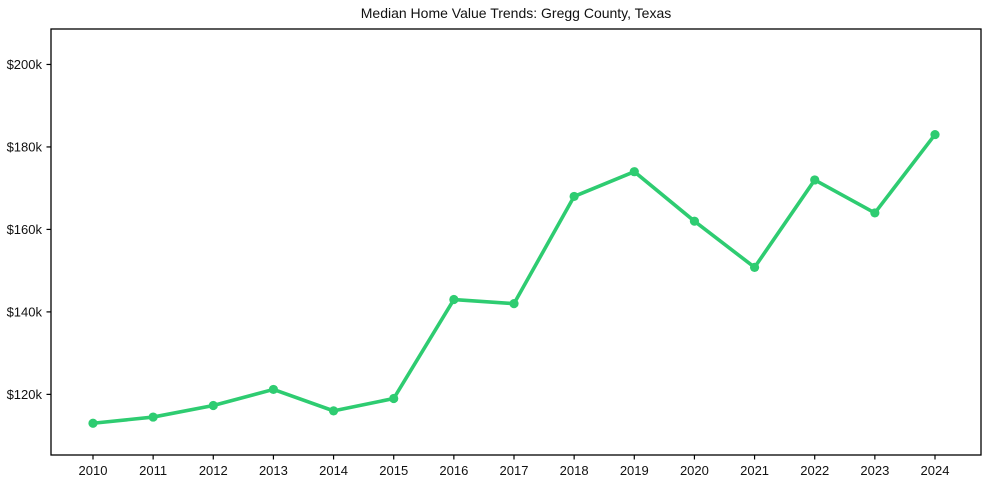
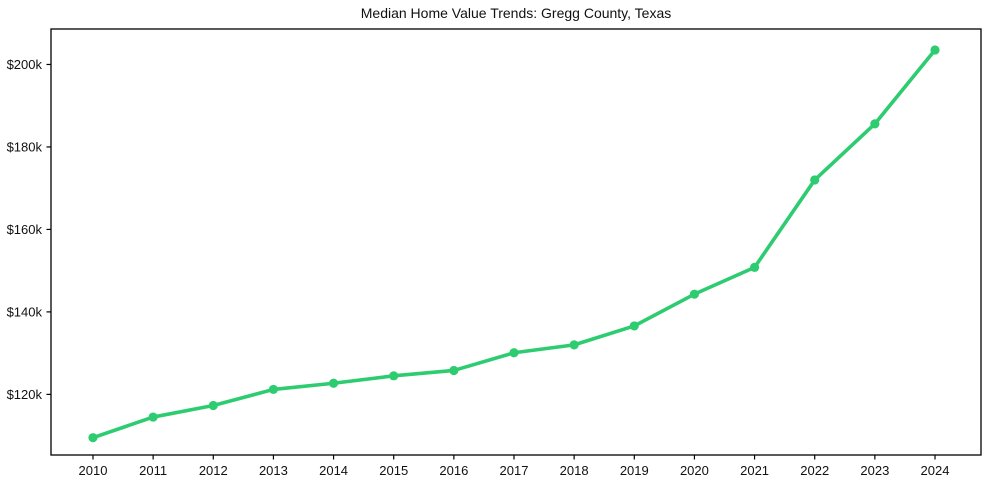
2010: $113k -> $110k
2014: $116k -> $123k
2015: $119k -> $124k
2016: $143k -> $126k
2017: $142k -> $130k
2018: $168k -> $132k
2019: $174k -> $137k
2020: $162k -> $144k
2023: $164k -> $186k
2024: $183k -> $204k
